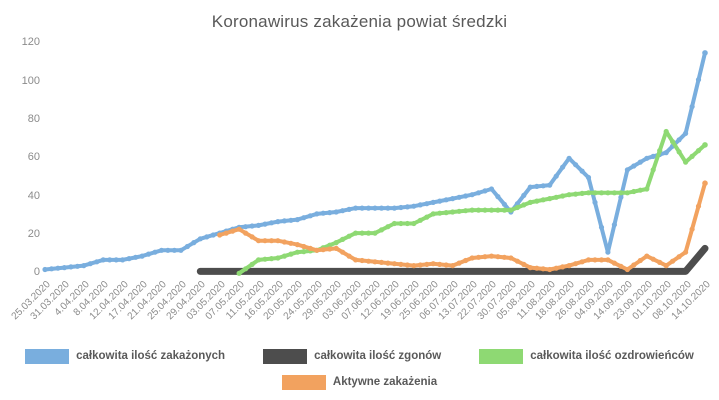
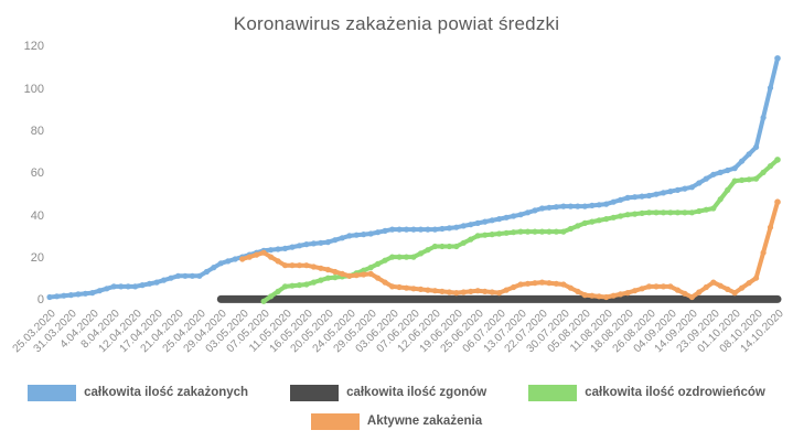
całkowita ilość zakażonych/30.07.2020: 32 -> 45
całkowita ilość zakażonych/18.08.2020: 60 -> 49
całkowita ilość zakażonych/04.09.2020: 11 -> 52
całkowita ilość ozdrowieńców/01.10.2020: 74 -> 57
całkowita ilość zgonów/14.10.2020: 13 -> 1
